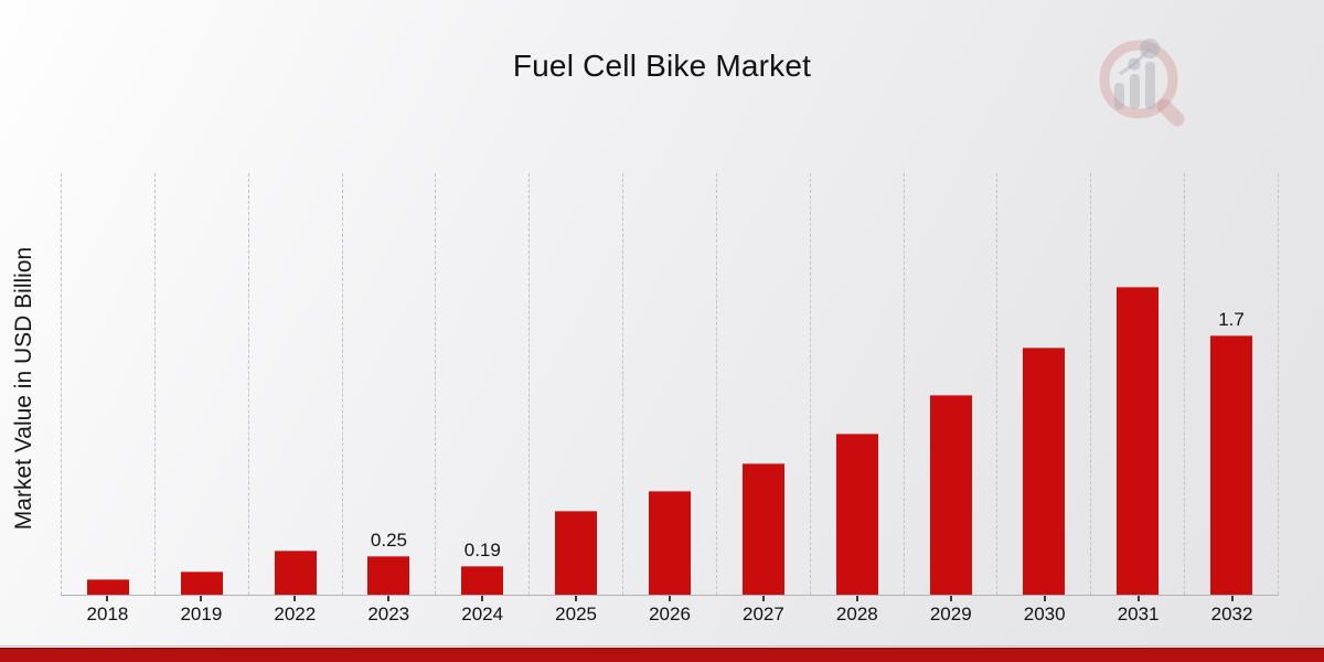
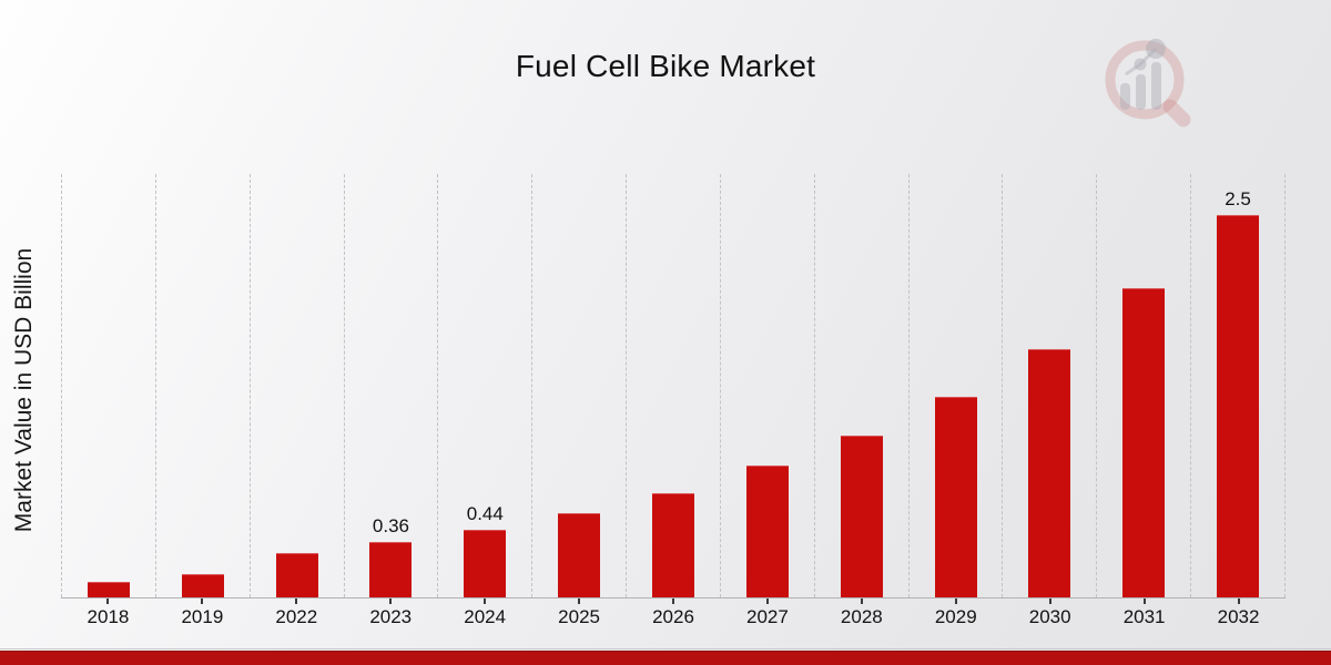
2023: 0.25 -> 0.36
2024: 0.19 -> 0.44
2032: 1.7 -> 2.5
